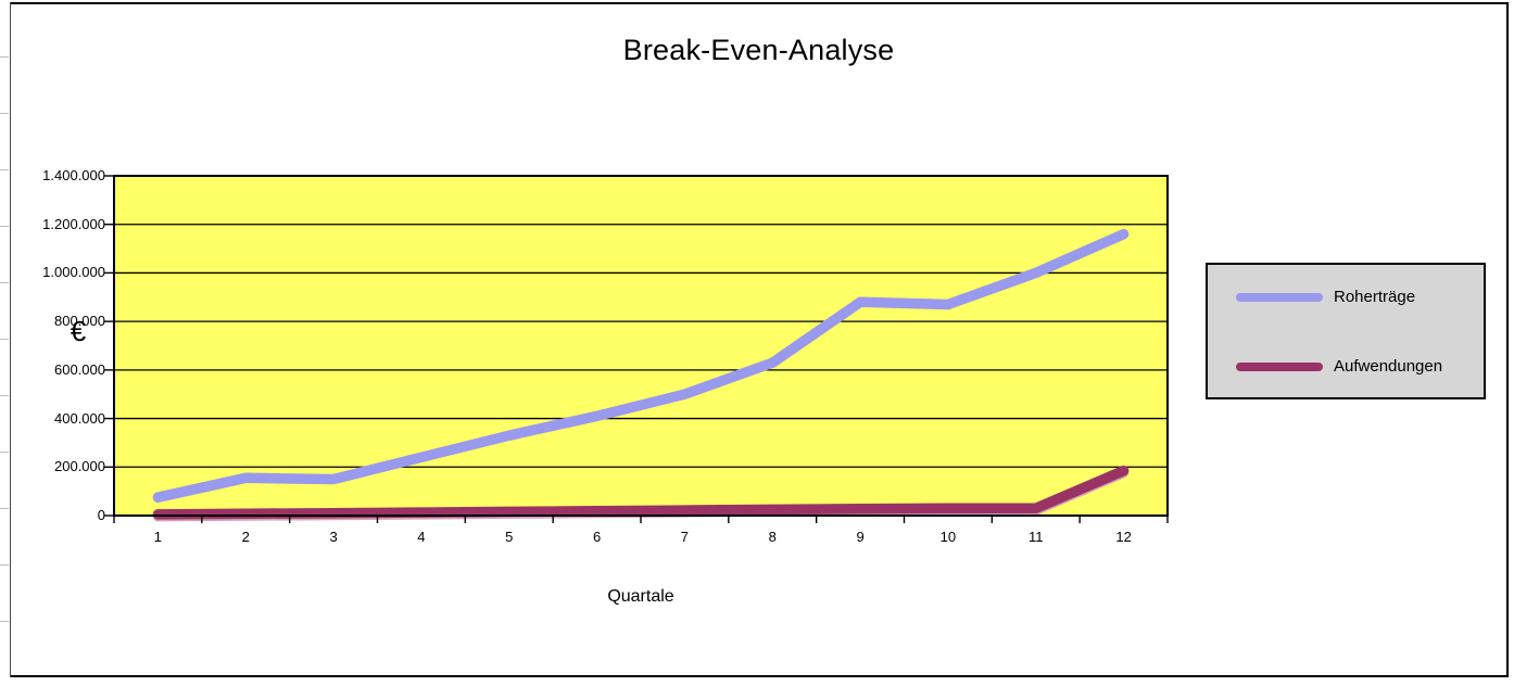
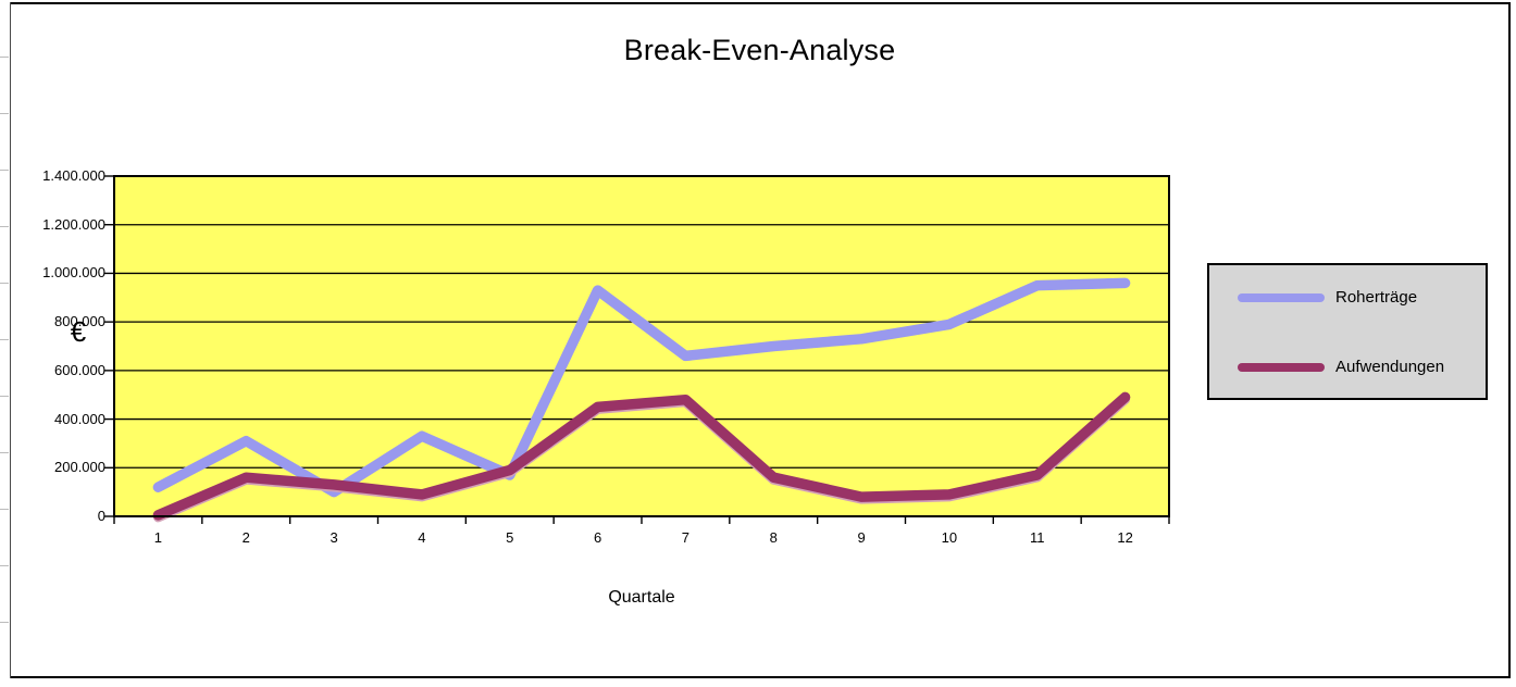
Roherträge/1: 80000 -> 120000
Roherträge/2: 160000 -> 310000
Aufwendungen/2: 10000 -> 160000
Roherträge/3: 150000 -> 100000
Aufwendungen/3: 10000 -> 130000
Roherträge/4: 240000 -> 330000
Aufwendungen/4: 10000 -> 90000
Roherträge/5: 330000 -> 170000
Aufwendungen/5: 20000 -> 190000
Roherträge/6: 410000 -> 930000
Aufwendungen/6: 20000 -> 450000
Roherträge/7: 500000 -> 660000
Aufwendungen/7: 20000 -> 480000
Roherträge/8: 630000 -> 700000
Aufwendungen/8: 20000 -> 160000
Roherträge/9: 880000 -> 730000
Aufwendungen/9: 30000 -> 80000
Roherträge/10: 870000 -> 790000
Aufwendungen/10: 30000 -> 90000
Roherträge/11: 1000000 -> 950000
Aufwendungen/11: 30000 -> 170000
Roherträge/12: 1160000 -> 960000
Aufwendungen/12: 180000 -> 490000
